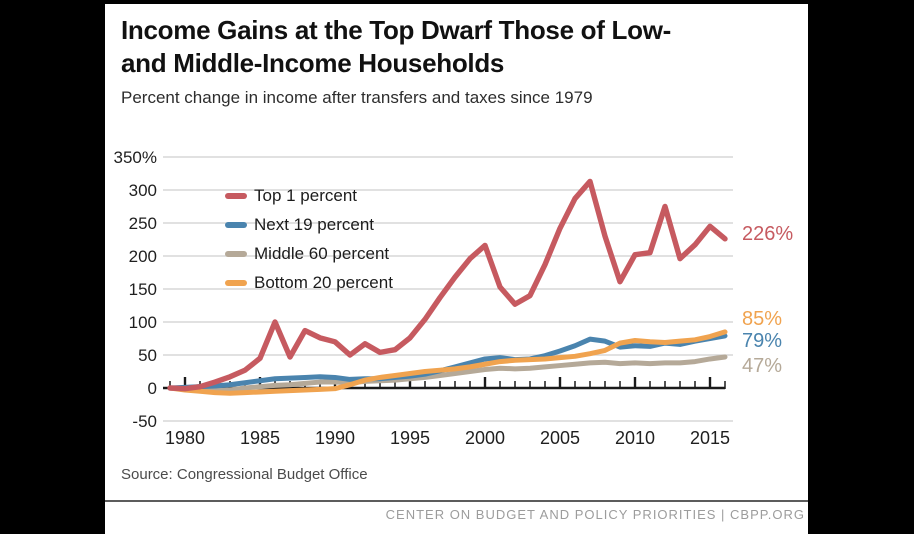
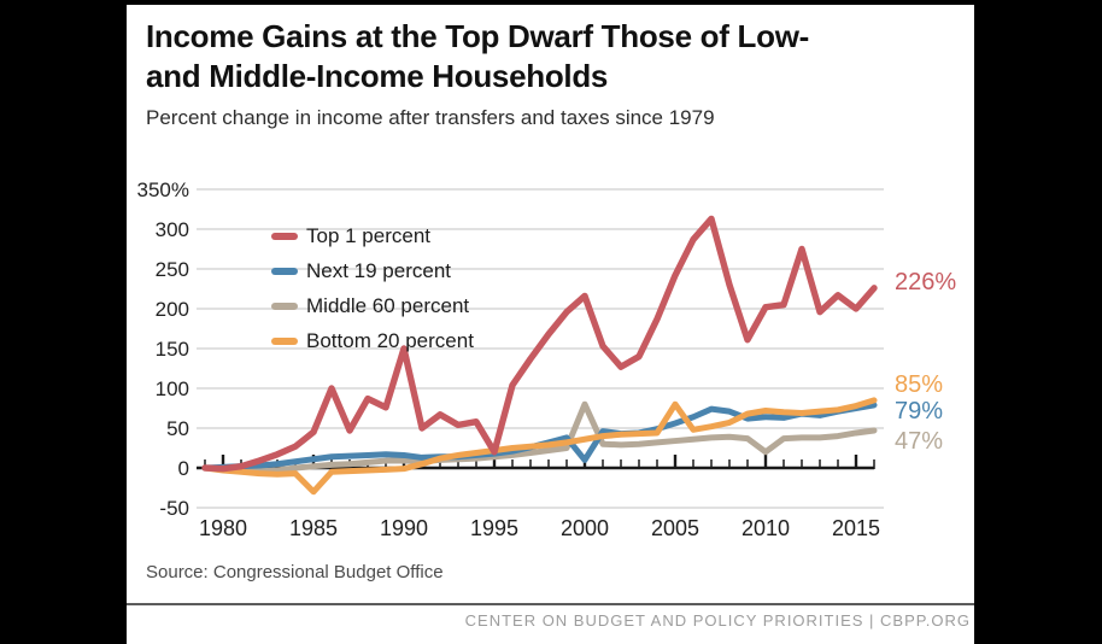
Bottom 20 percent/1985: -10% -> -30%
Top 1 percent/1990: 70% -> 150%
Top 1 percent/1995: 80% -> 20%
Next 19 percent/2000: 40% -> 10%
Middle 60 percent/2000: 30% -> 80%
Bottom 20 percent/2005: 50% -> 80%
Middle 60 percent/2010: 40% -> 20%
Top 1 percent/2015: 240% -> 200%
